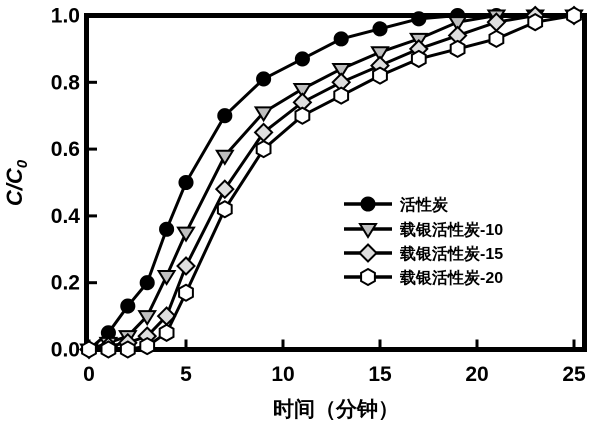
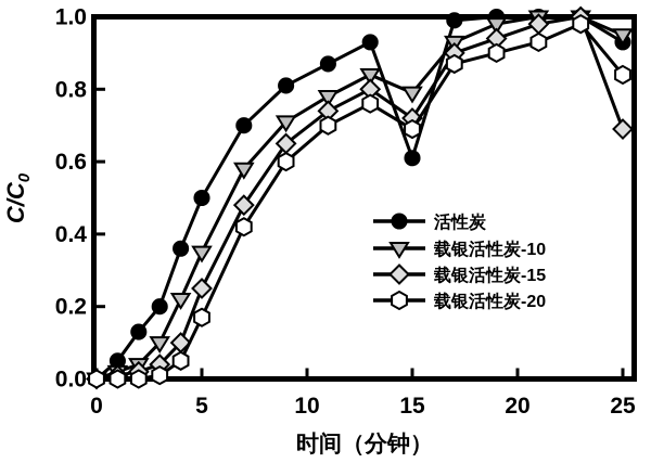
活性炭/15: 0.96 -> 0.61
载银活性炭-10/15: 0.89 -> 0.79
载银活性炭-15/15: 0.85 -> 0.72
载银活性炭-20/15: 0.82 -> 0.69
活性炭/25: 1.00 -> 0.93
载银活性炭-10/25: 1.00 -> 0.95
载银活性炭-15/25: 1.00 -> 0.69
载银活性炭-20/25: 1.00 -> 0.84
